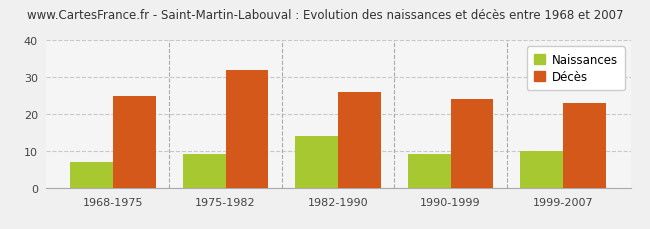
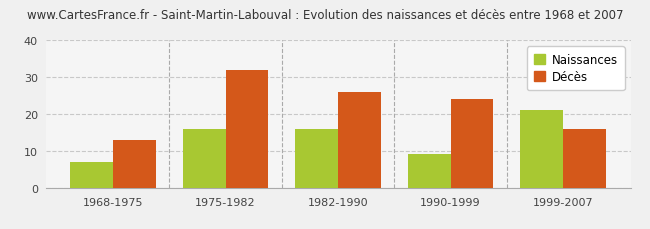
Décès/1968-1975: 25 -> 13
Naissances/1975-1982: 9 -> 16
Naissances/1982-1990: 14 -> 16
Naissances/1999-2007: 10 -> 21
Décès/1999-2007: 23 -> 16
